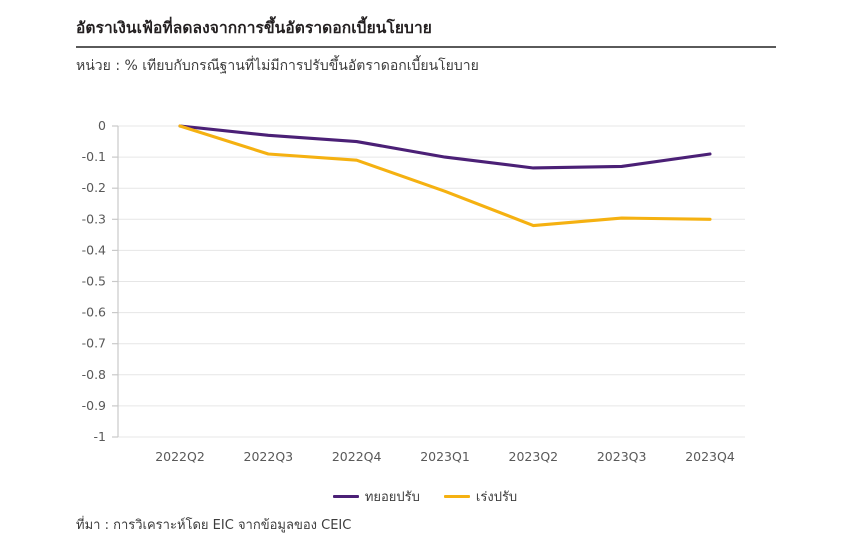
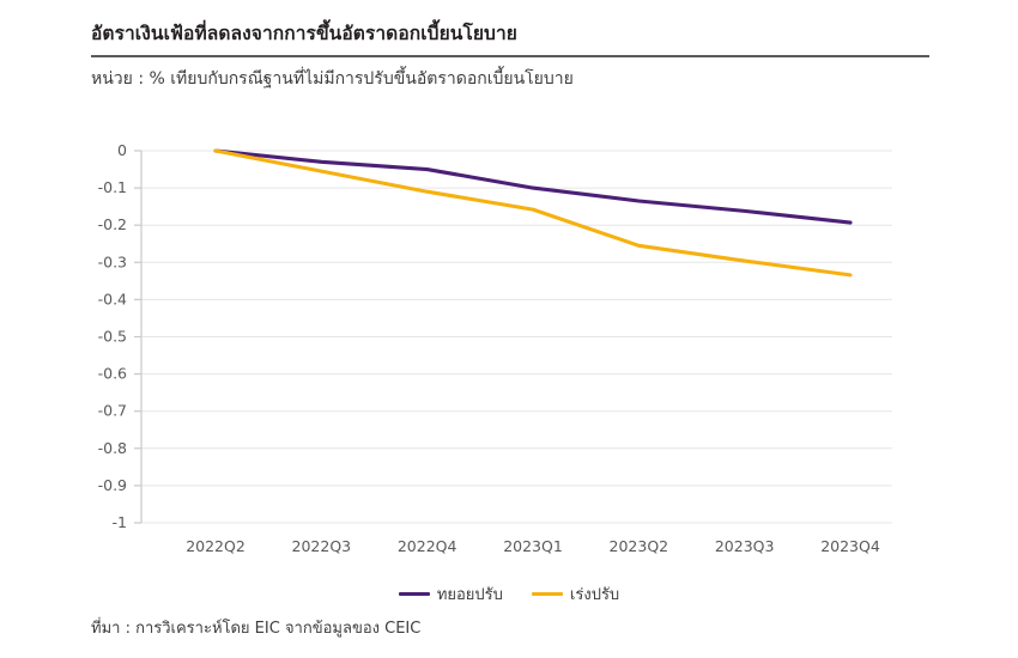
เร่งปรับ/2022Q3: -0.09 -> -0.06
เร่งปรับ/2023Q1: -0.21 -> -0.16
เร่งปรับ/2023Q2: -0.32 -> -0.26
ทยอยปรับ/2023Q3: -0.13 -> -0.16
ทยอยปรับ/2023Q4: -0.09 -> -0.19
เร่งปรับ/2023Q4: -0.30 -> -0.33
